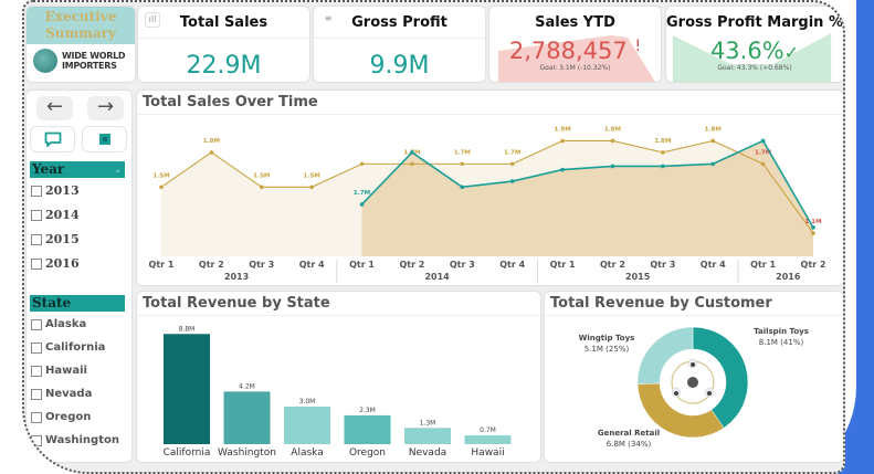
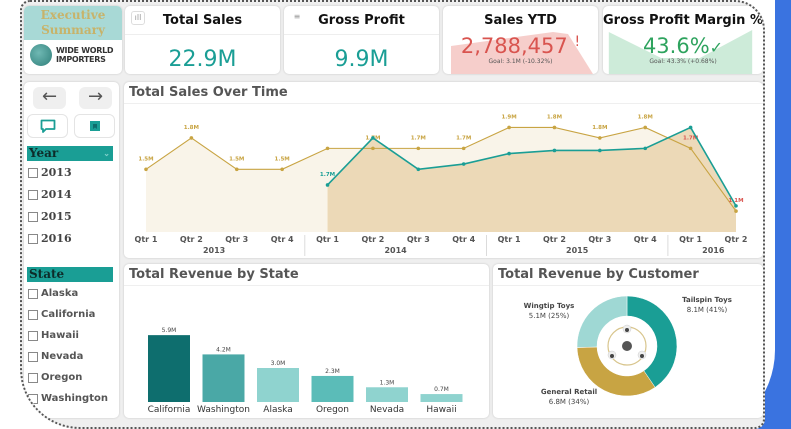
Total Revenue by State/California: 8.8M -> 5.9M
